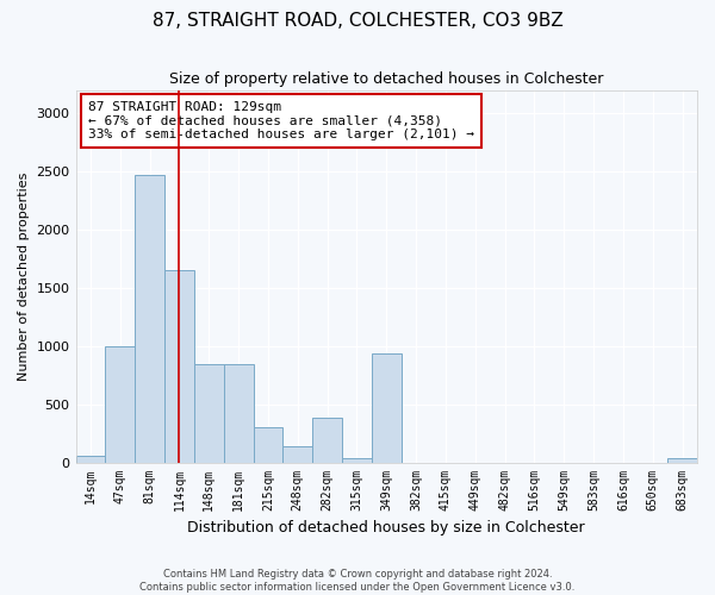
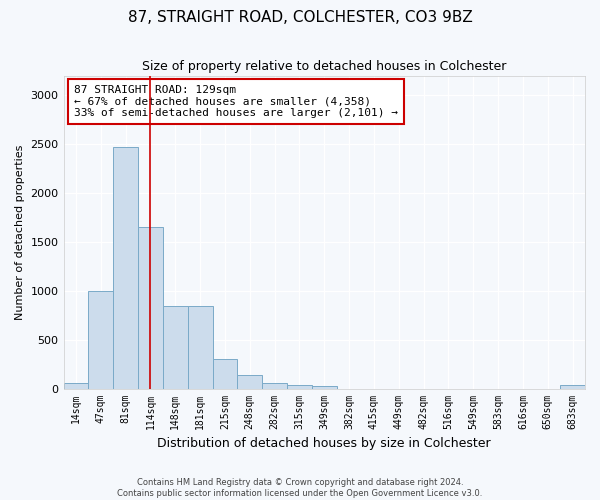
282sqm: 380 -> 60
349sqm: 940 -> 30
